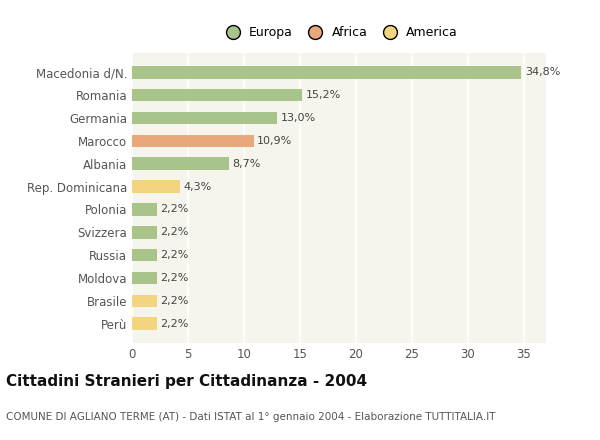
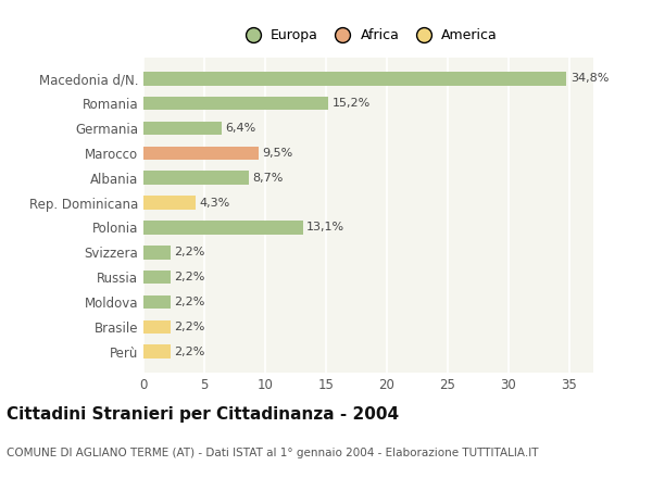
Germania: 13,0% -> 6,4%
Marocco: 10,9% -> 9,5%
Polonia: 2,2% -> 13,1%
